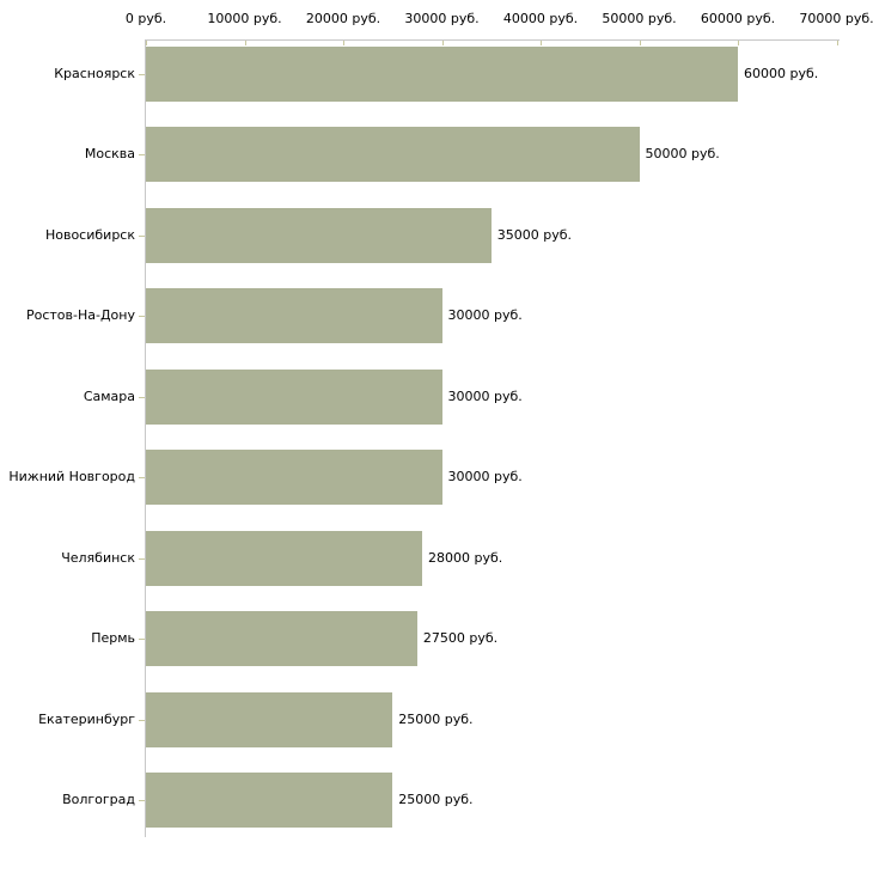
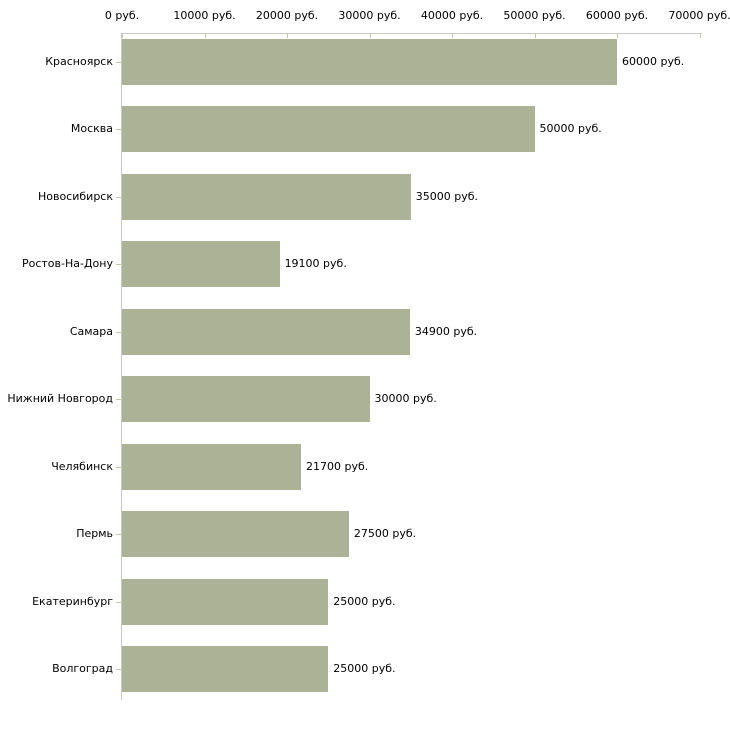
Ростов-На-Дону: 30000 -> 19100
Самара: 30000 -> 34900
Челябинск: 28000 -> 21700
